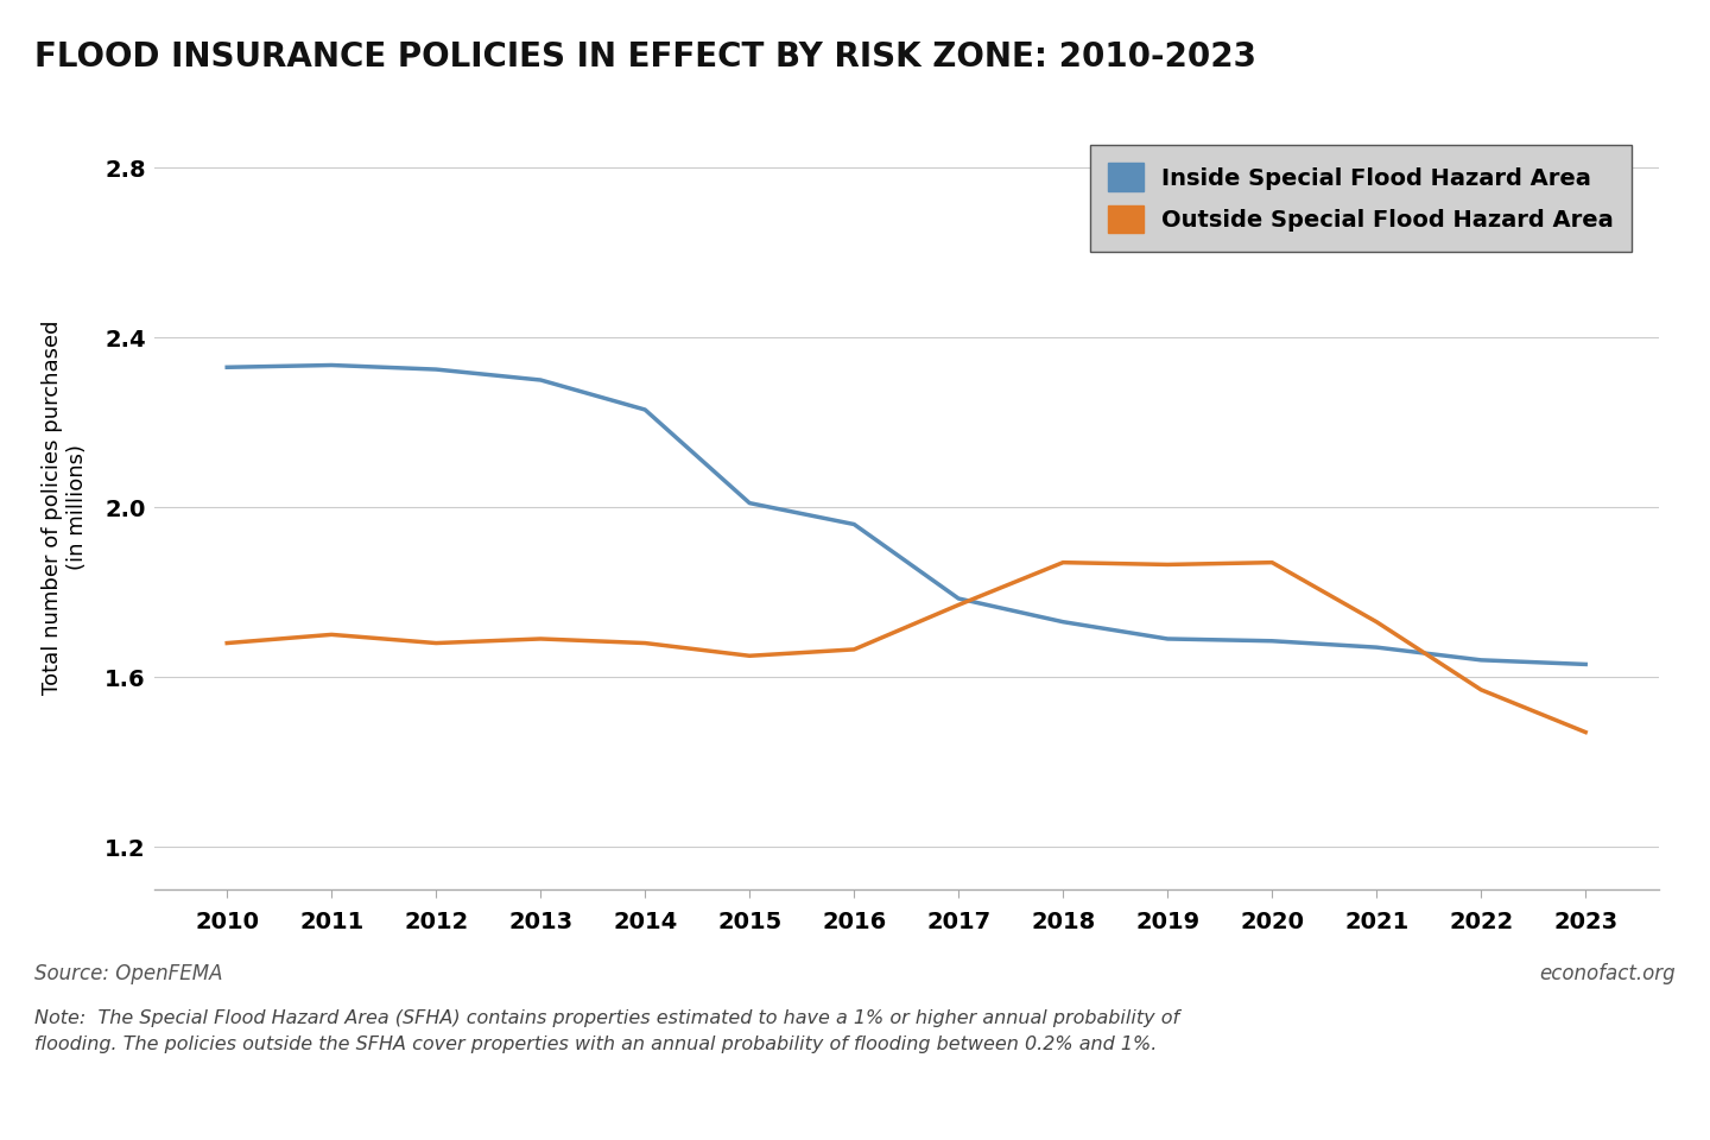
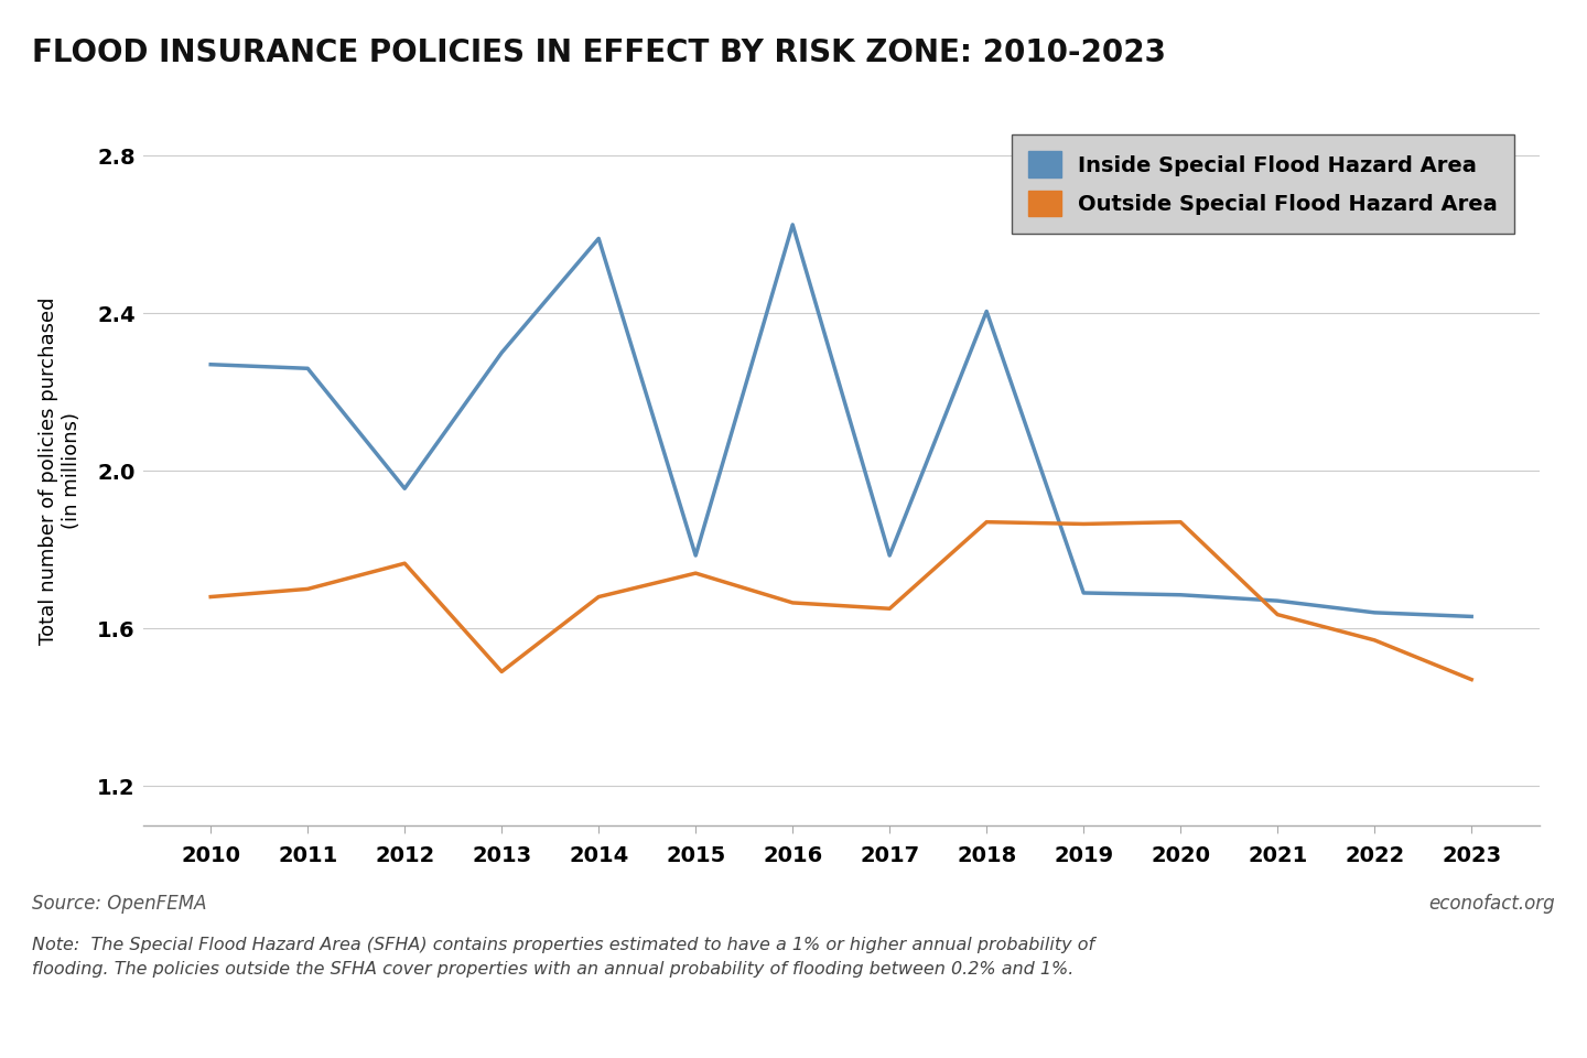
Inside Special Flood Hazard Area/2010: 2.330 -> 2.270
Inside Special Flood Hazard Area/2011: 2.335 -> 2.260
Inside Special Flood Hazard Area/2012: 2.325 -> 1.955
Outside Special Flood Hazard Area/2012: 1.680 -> 1.765
Outside Special Flood Hazard Area/2013: 1.690 -> 1.490
Inside Special Flood Hazard Area/2014: 2.230 -> 2.590
Inside Special Flood Hazard Area/2015: 2.010 -> 1.785
Outside Special Flood Hazard Area/2015: 1.650 -> 1.740
Inside Special Flood Hazard Area/2016: 1.960 -> 2.625
Outside Special Flood Hazard Area/2017: 1.770 -> 1.650
Inside Special Flood Hazard Area/2018: 1.730 -> 2.405
Outside Special Flood Hazard Area/2021: 1.730 -> 1.635
